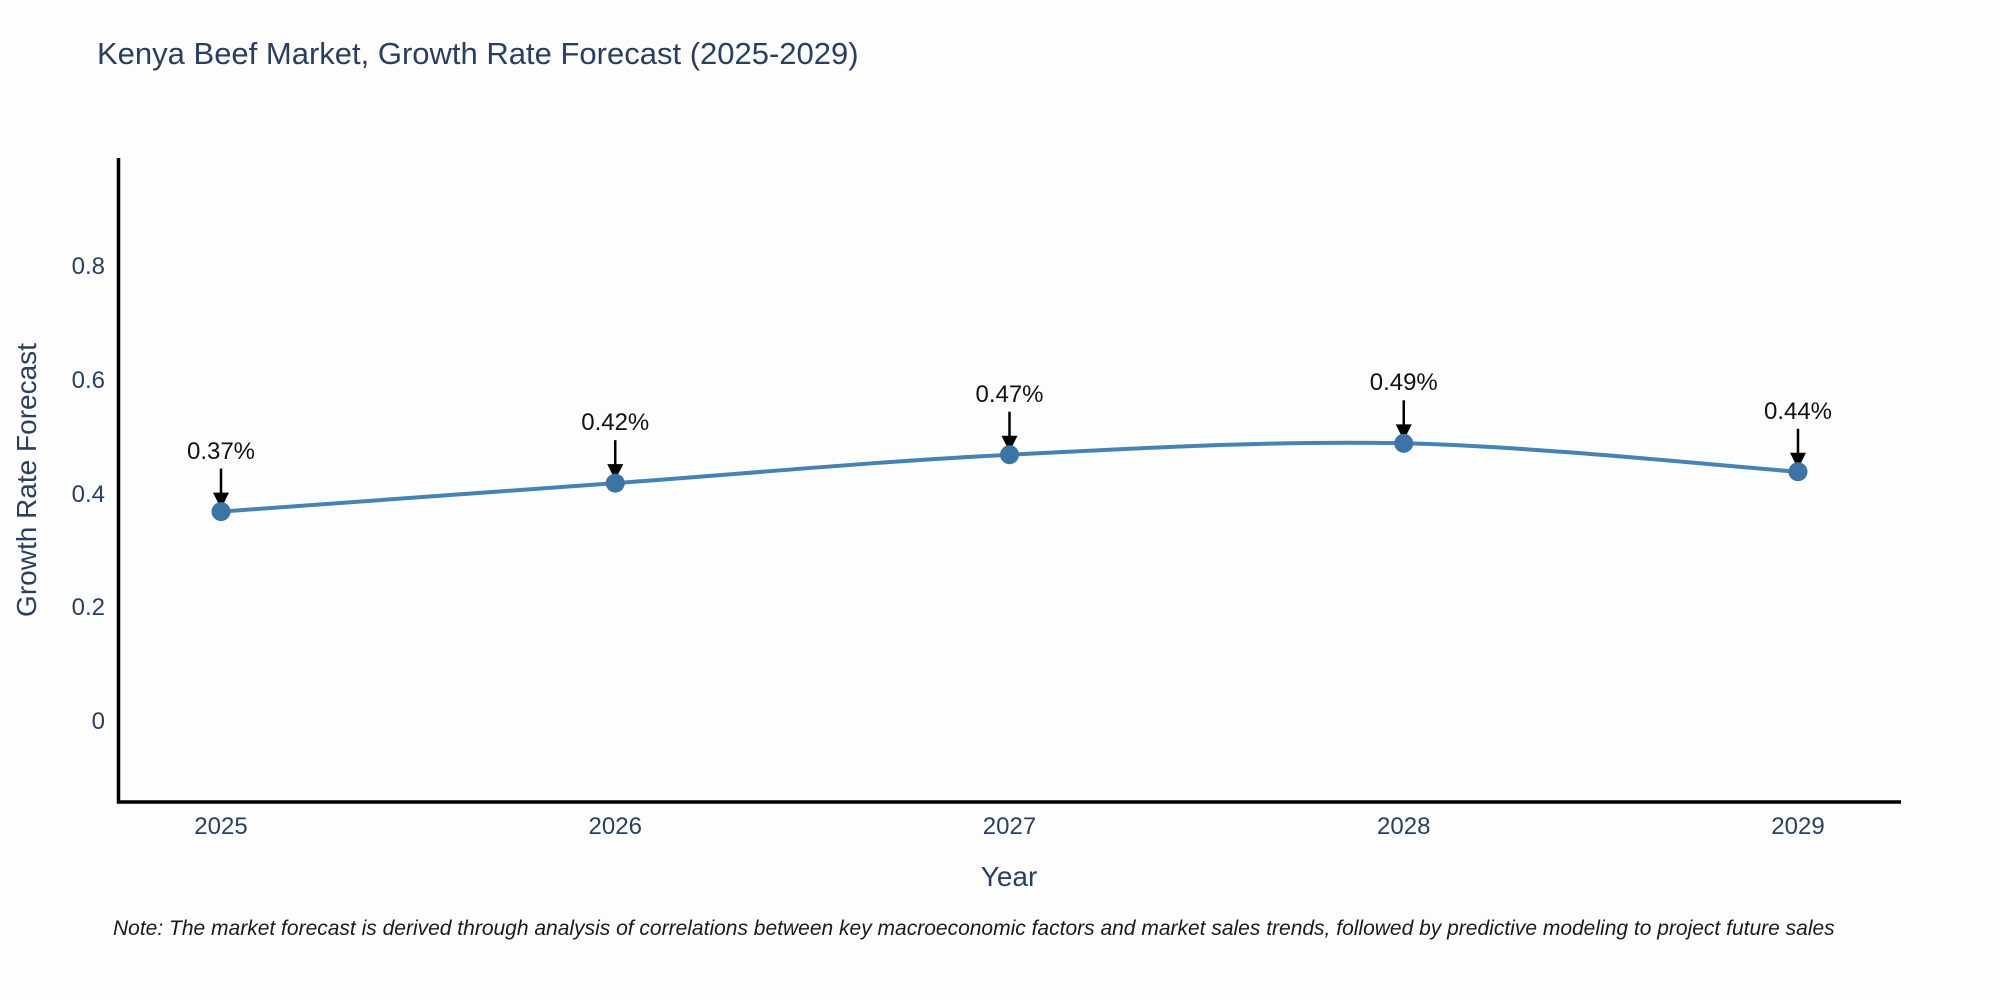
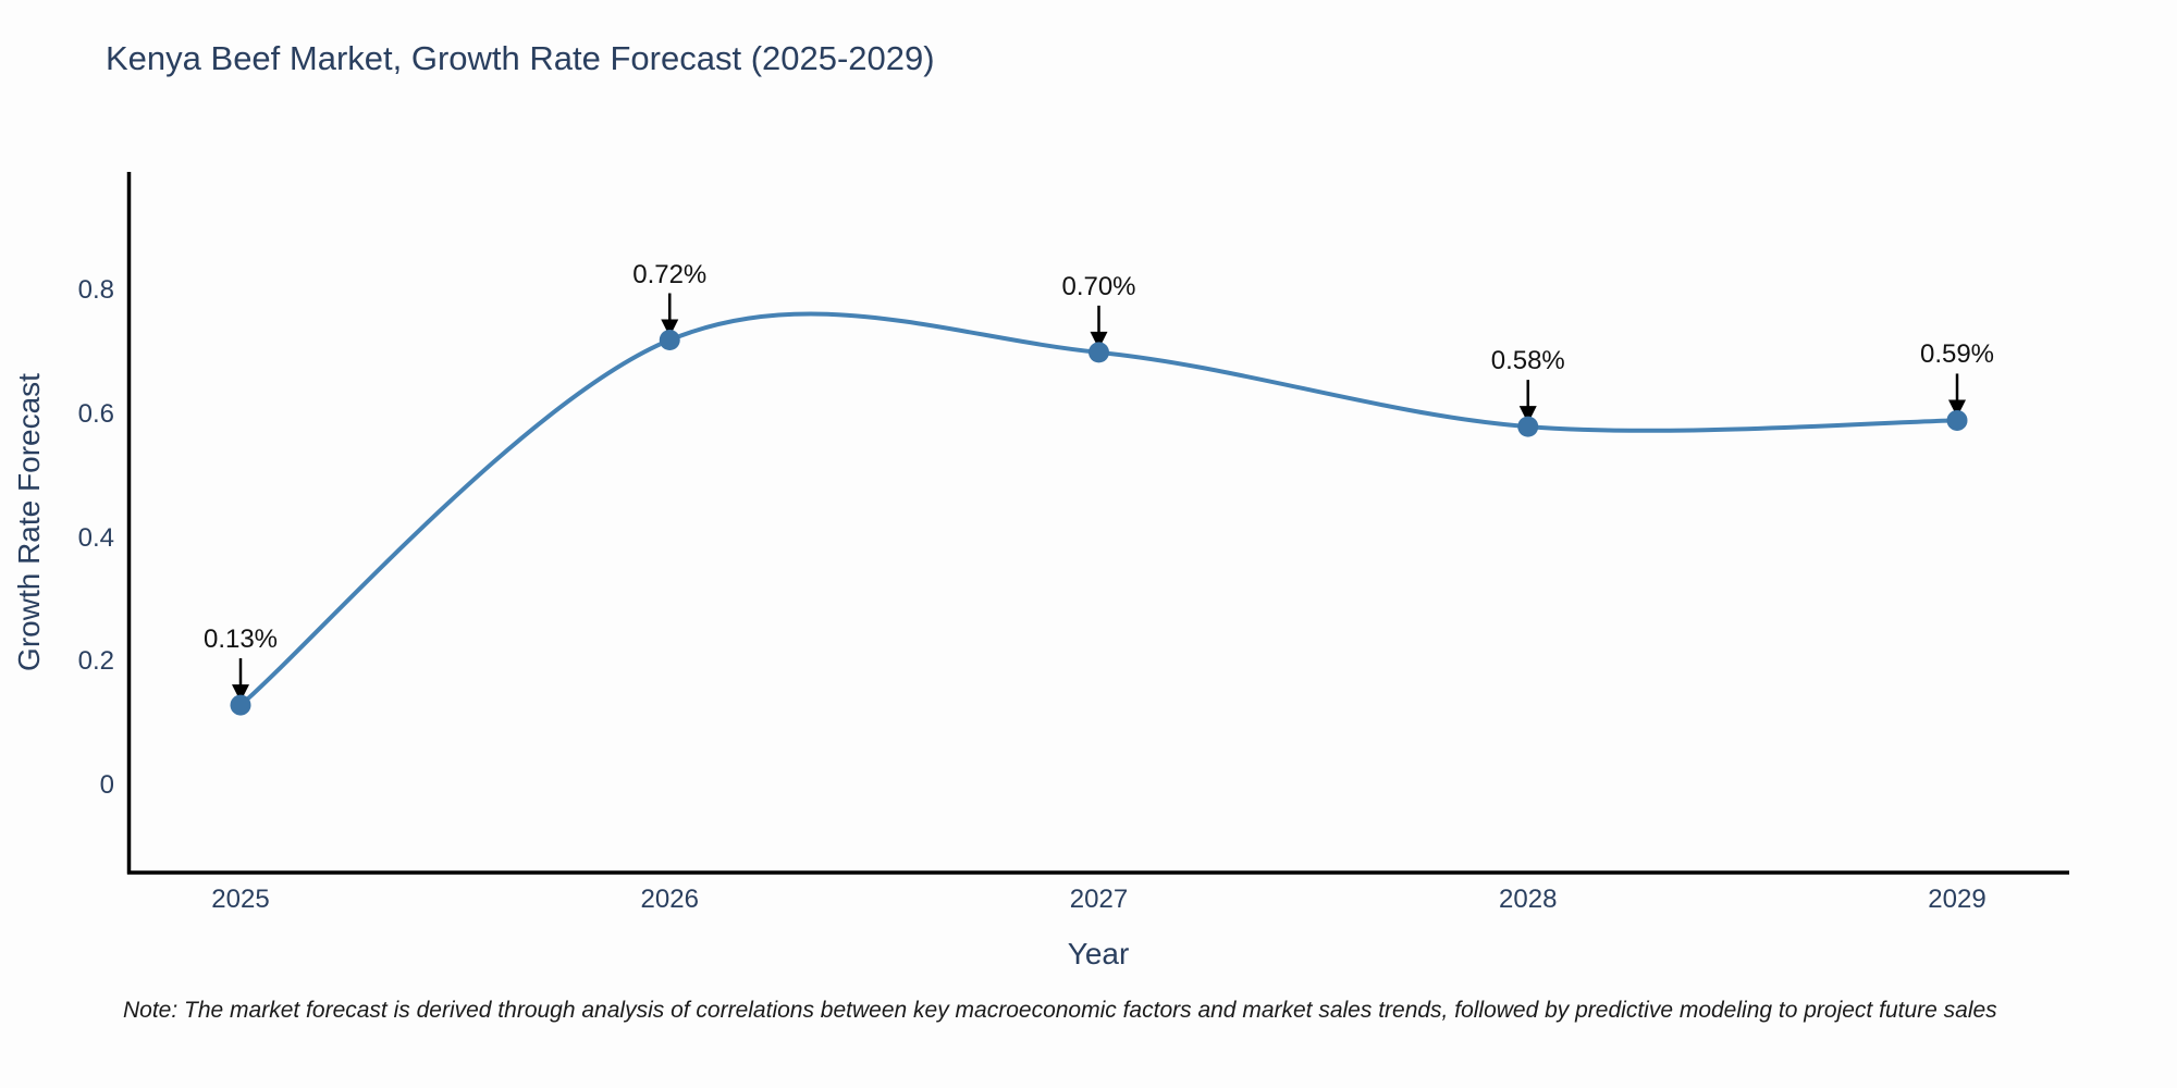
2025: 0.37% -> 0.13%
2026: 0.42% -> 0.72%
2027: 0.47% -> 0.70%
2028: 0.49% -> 0.58%
2029: 0.44% -> 0.59%
